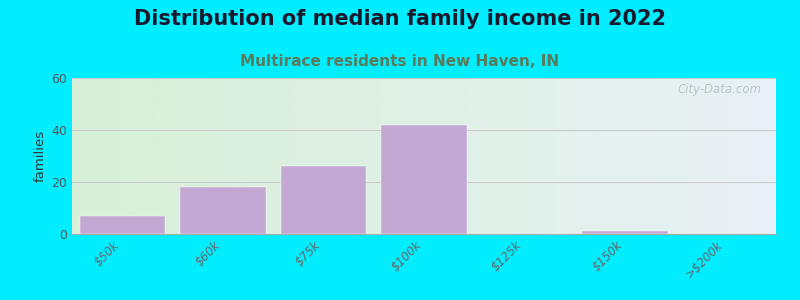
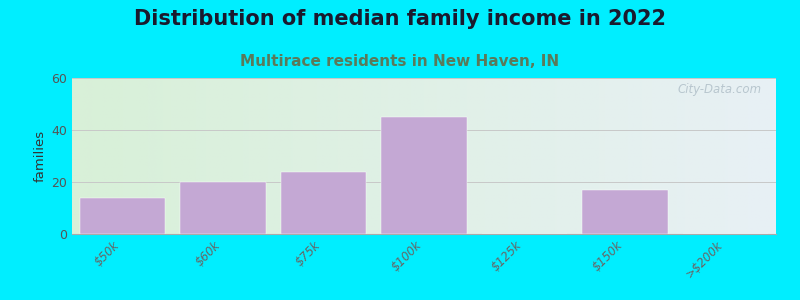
$50k: 7 -> 14
$60k: 18 -> 20
$75k: 26 -> 24
$100k: 42 -> 45
$150k: 1 -> 17
